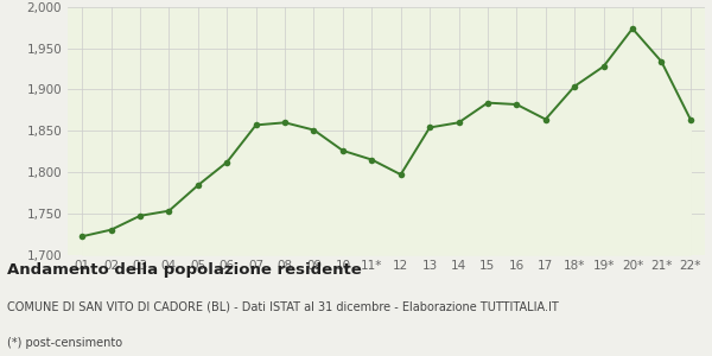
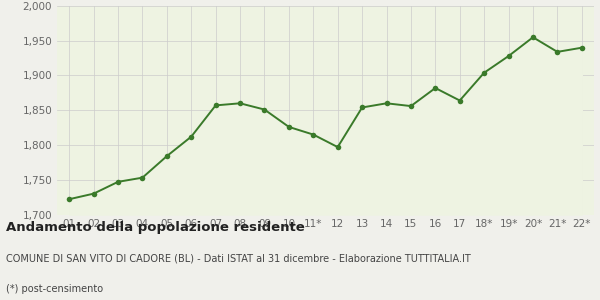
15: 1,884 -> 1,856
20*: 1,974 -> 1,955
22*: 1,864 -> 1,940
